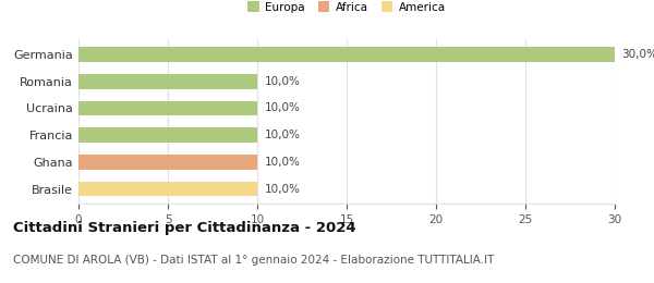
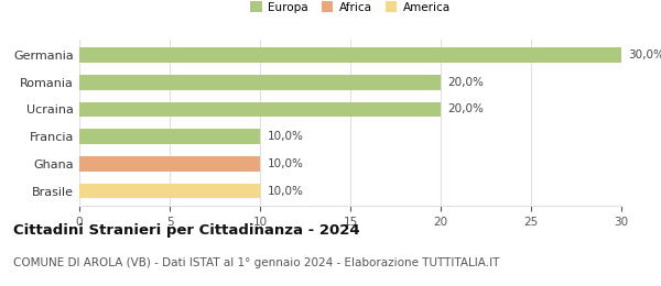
Romania: 10,0% -> 20,0%
Ucraina: 10,0% -> 20,0%
